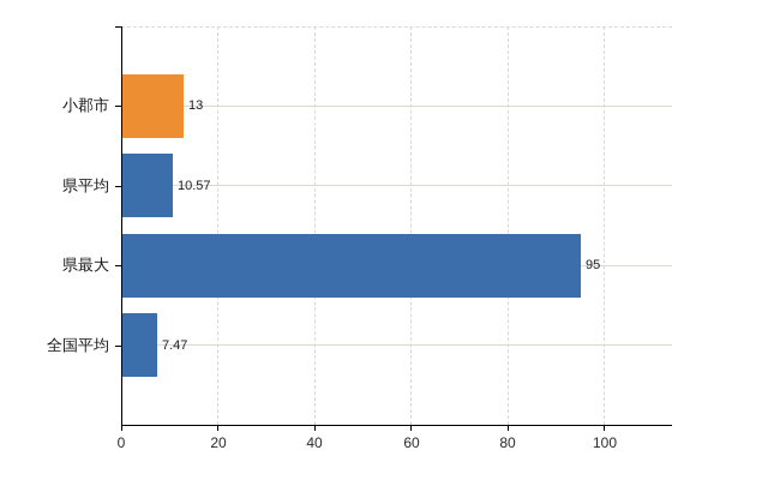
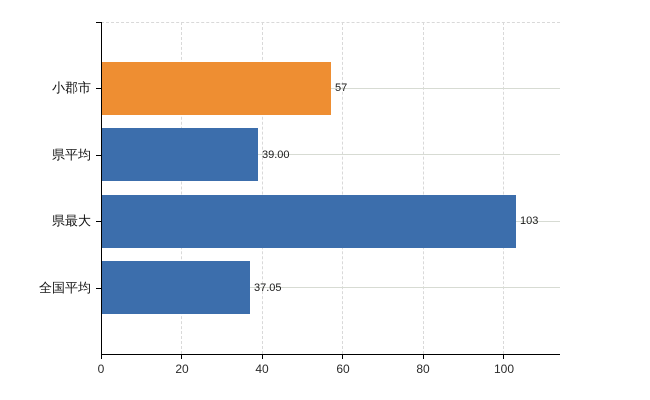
小郡市: 13 -> 57
県平均: 10.57 -> 39.00
県最大: 95 -> 103
全国平均: 7.47 -> 37.05
